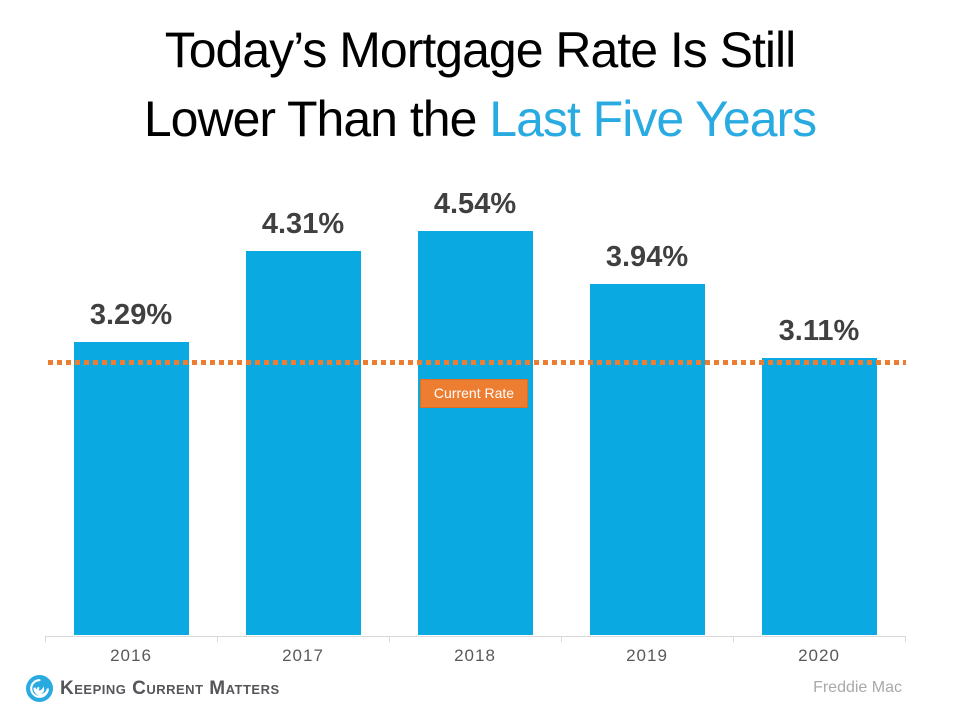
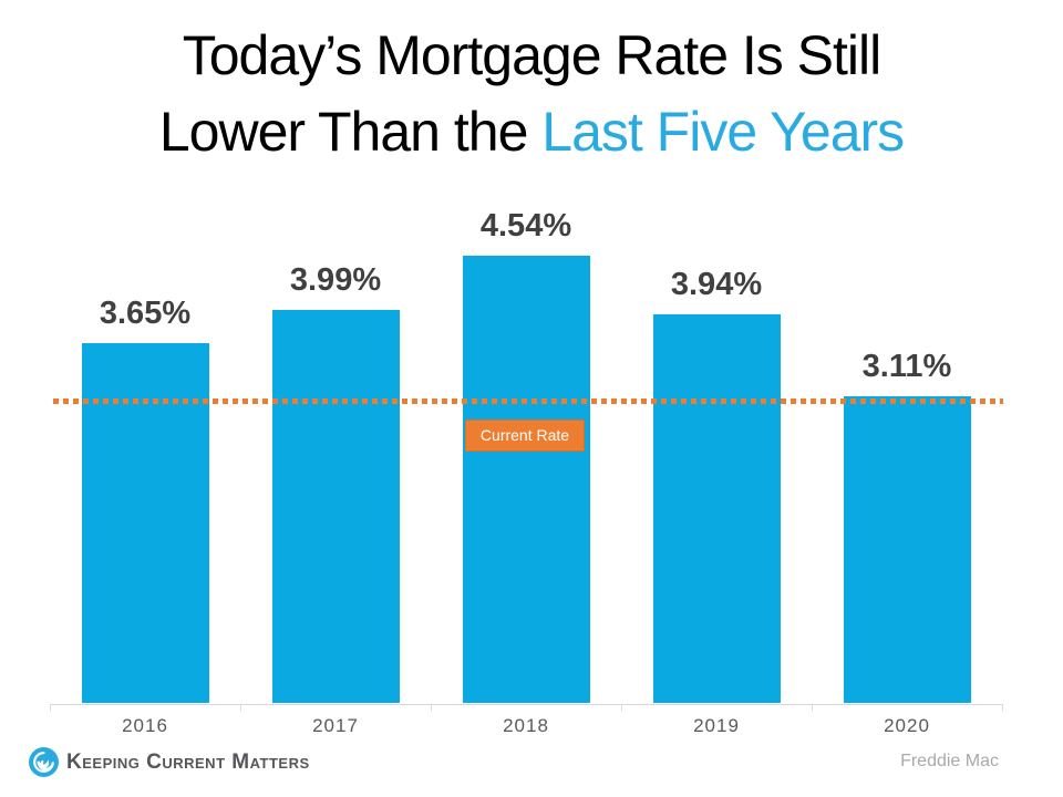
2016: 3.29% -> 3.65%
2017: 4.31% -> 3.99%
